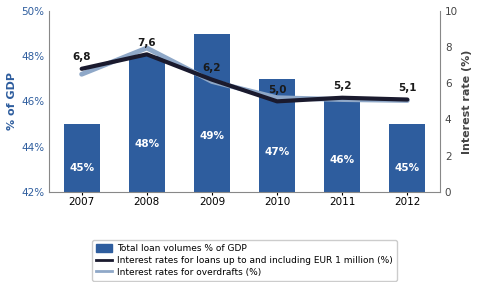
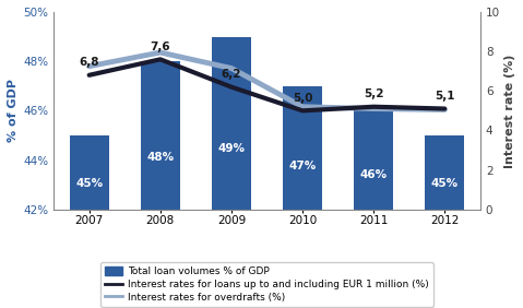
Interest rates for overdrafts (%)/2007: 6.5 -> 7.2
Interest rates for overdrafts (%)/2009: 6.1 -> 7.2
